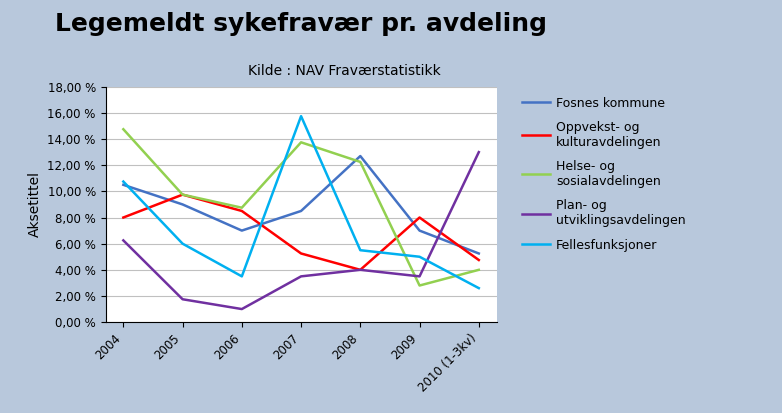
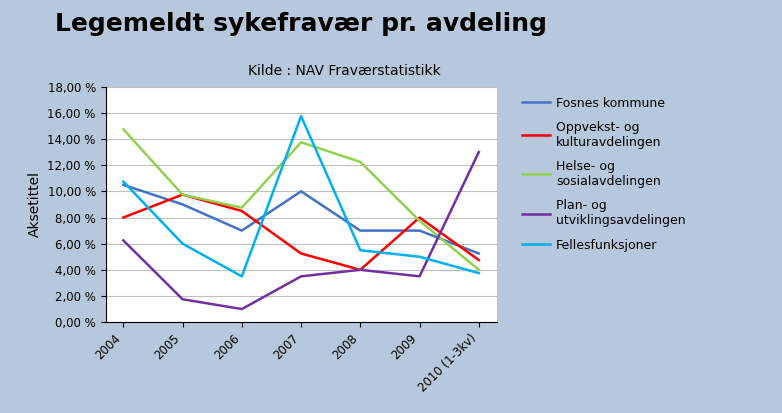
Fosnes kommune/2007: 8,5 % -> 10,0 %
Fosnes kommune/2008: 12,7 % -> 7,0 %
Helse- og sosialavdelingen/2009: 2,8 % -> 7,7 %
Fellesfunksjoner/2010 (1-3kv): 2,6 % -> 3,7 %
